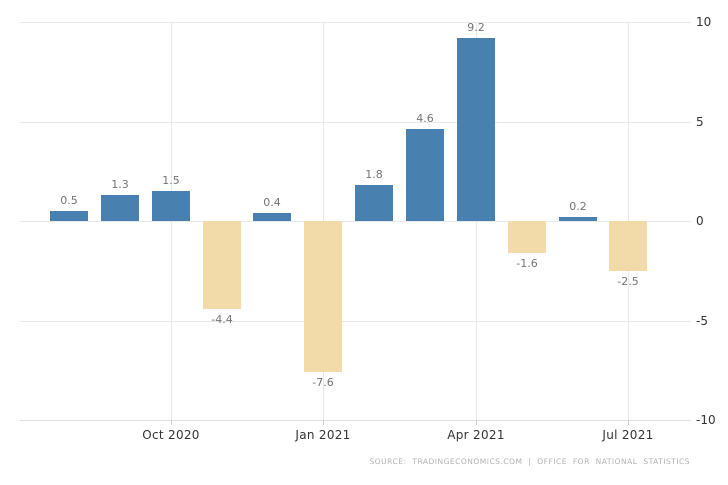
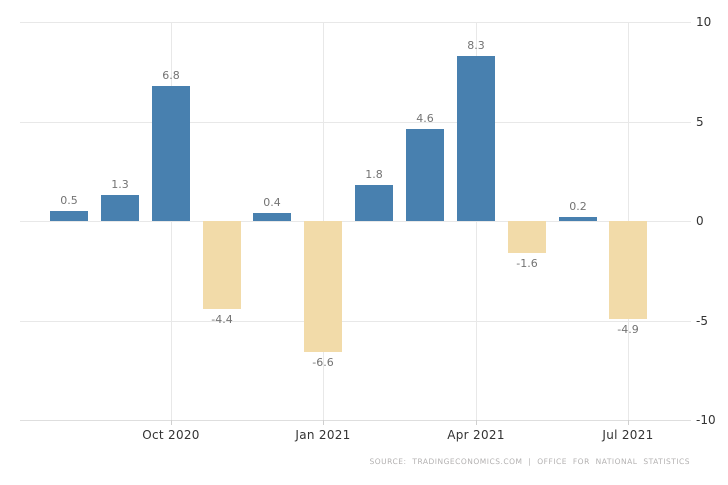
Oct 2020: 1.5 -> 6.8
Jan 2021: -7.6 -> -6.6
Apr 2021: 9.2 -> 8.3
Jul 2021: -2.5 -> -4.9
